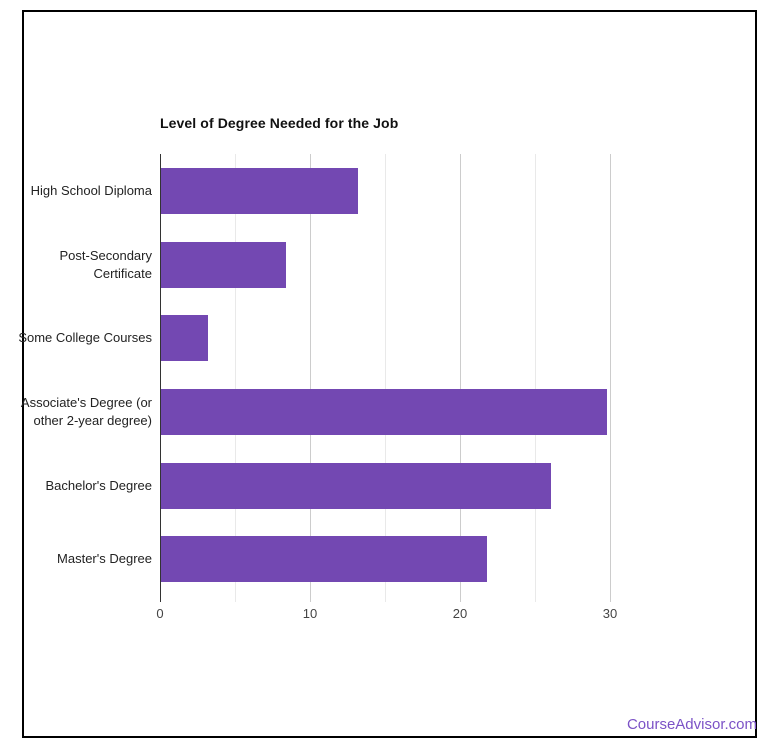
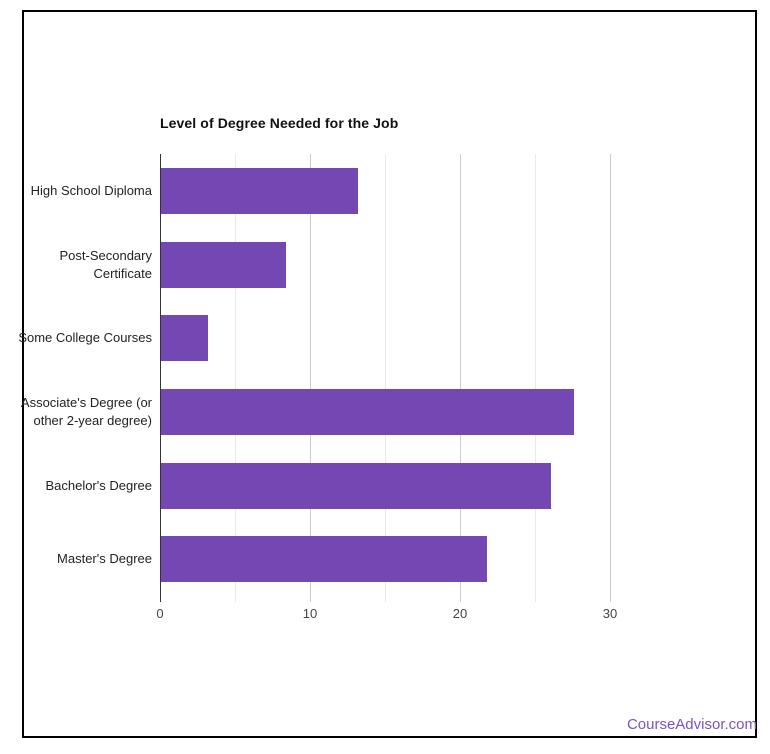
Associate's Degree (or other 2-year degree): 29.7 -> 27.5
